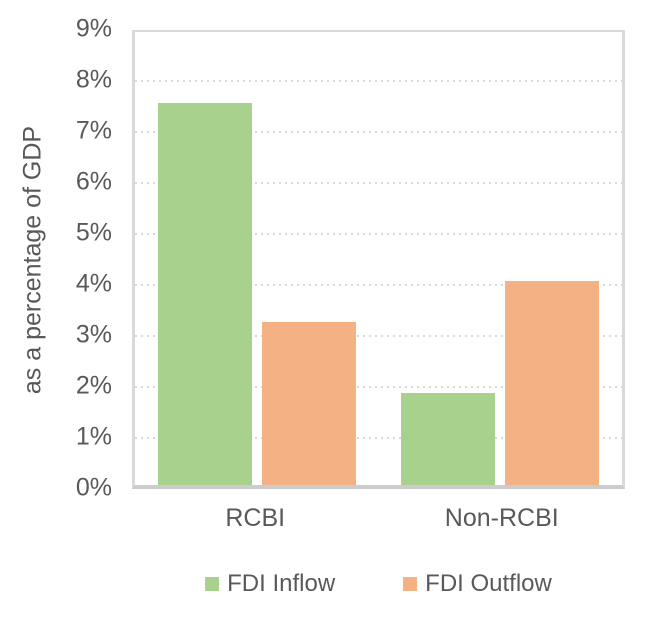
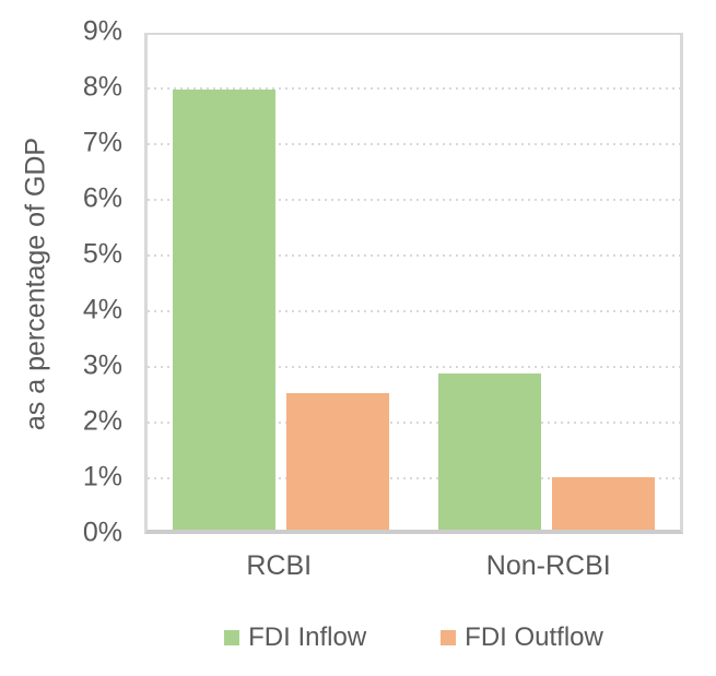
FDI Inflow/RCBI: 7.5% -> 7.9%
FDI Outflow/RCBI: 3.2% -> 2.5%
FDI Inflow/Non-RCBI: 1.8% -> 2.8%
FDI Outflow/Non-RCBI: 4.0% -> 0.9%
